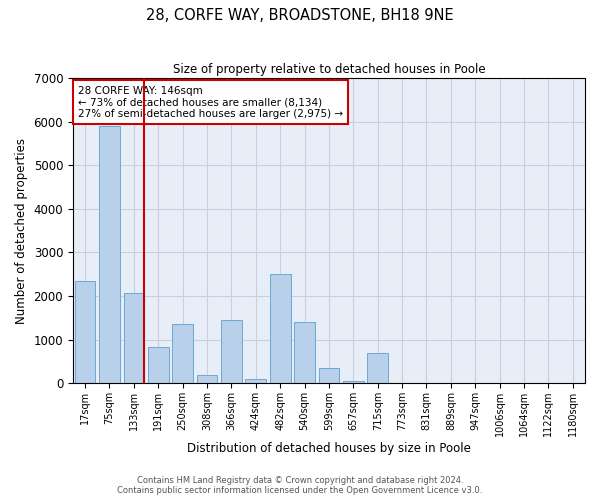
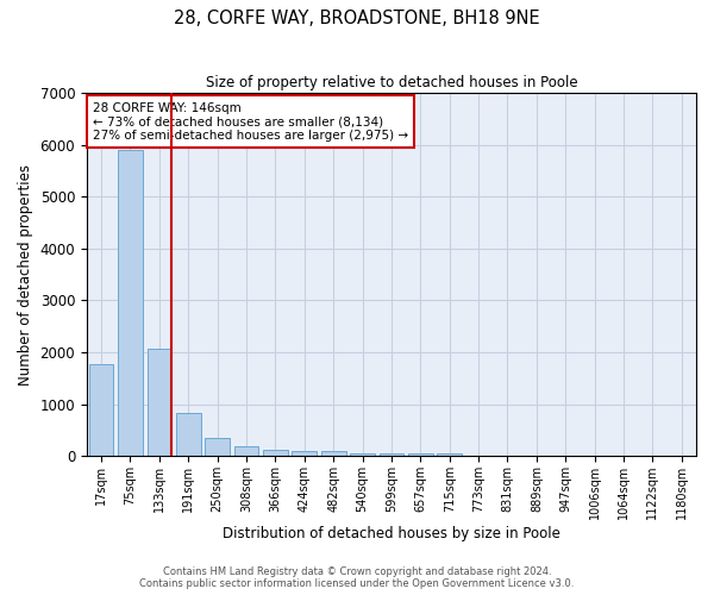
17sqm: 2350 -> 1780
250sqm: 1350 -> 350
366sqm: 1450 -> 130
482sqm: 2500 -> 90
540sqm: 1400 -> 60
599sqm: 350 -> 60
715sqm: 700 -> 60
